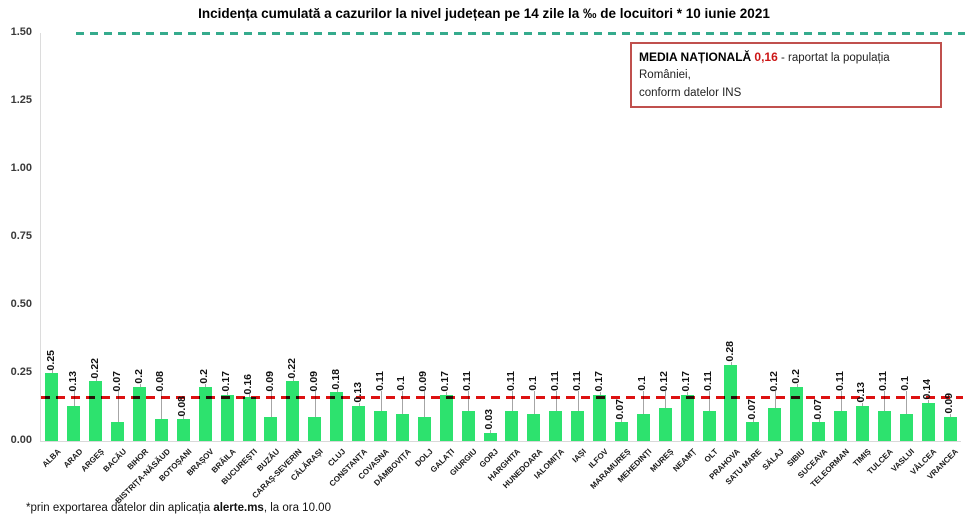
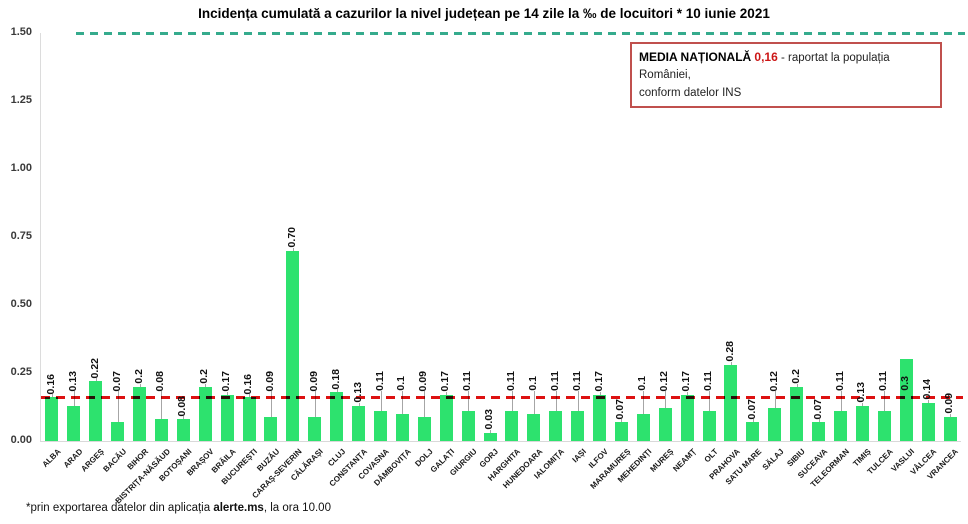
ALBA: 0.25 -> 0.16
CARAȘ-SEVERIN: 0.22 -> 0.70
VASLUI: 0.1 -> 0.3
